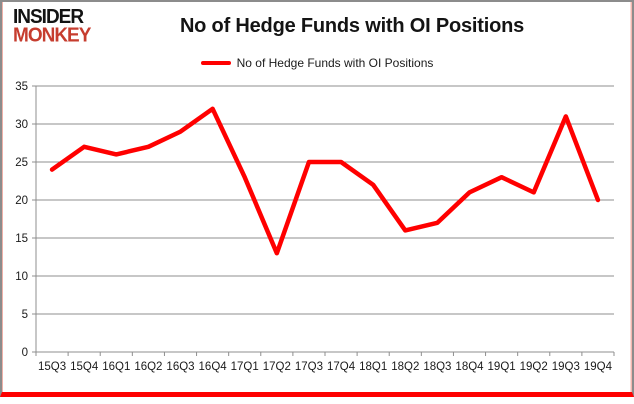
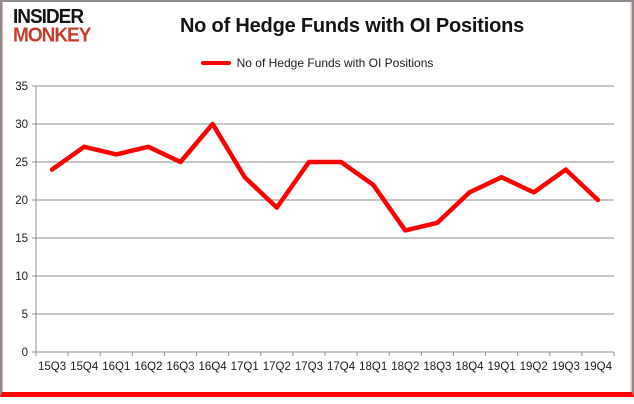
16Q3: 29 -> 25
16Q4: 32 -> 30
17Q2: 13 -> 19
19Q3: 31 -> 24
